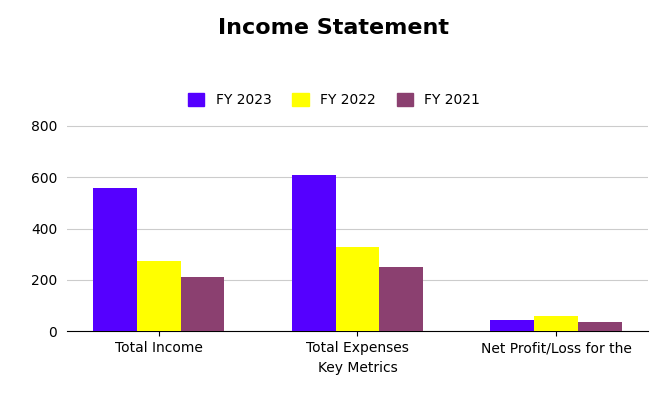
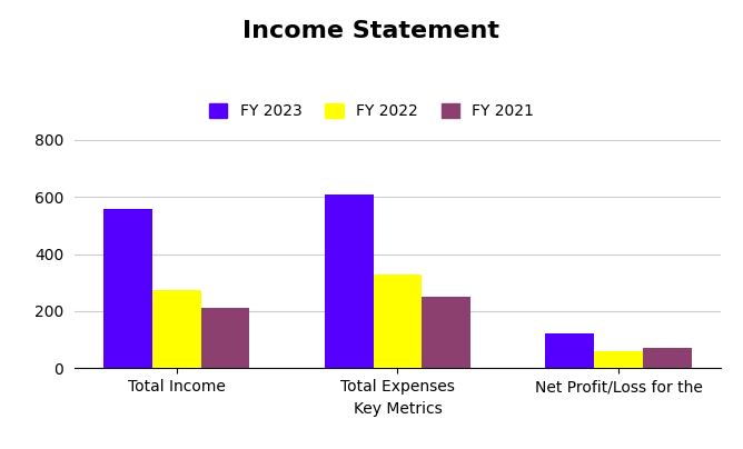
FY 2023/Net Profit/Loss for the: 45 -> 120
FY 2021/Net Profit/Loss for the: 37 -> 70
